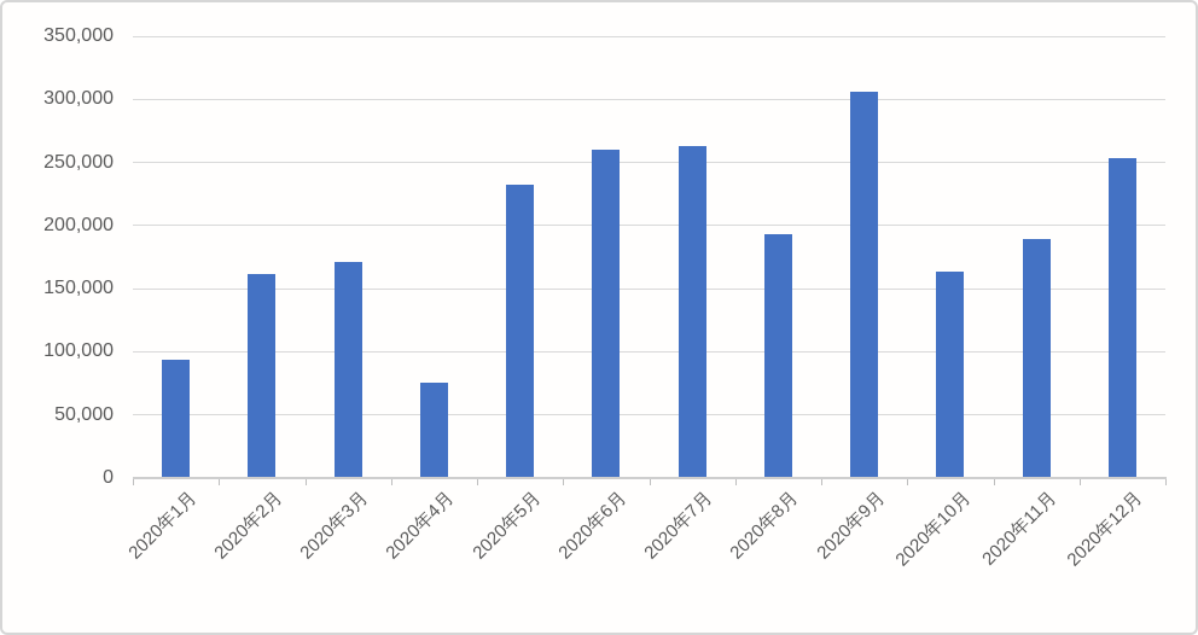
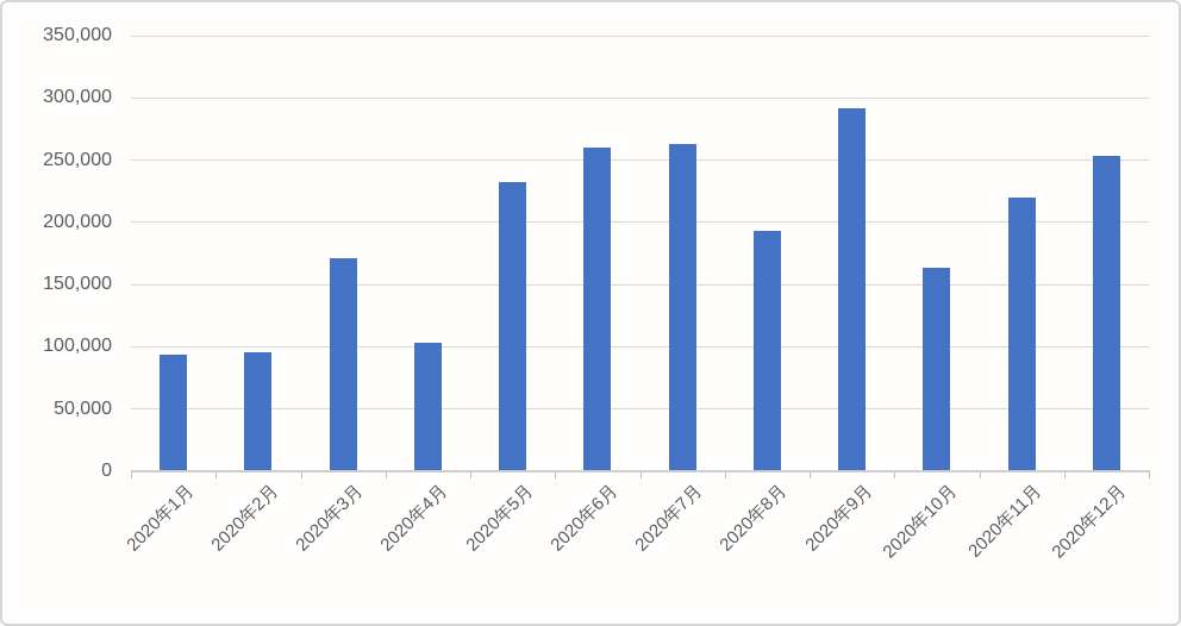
2020年2月: 162000 -> 96000
2020年4月: 76000 -> 103000
2020年9月: 306000 -> 292000
2020年11月: 189000 -> 220000
